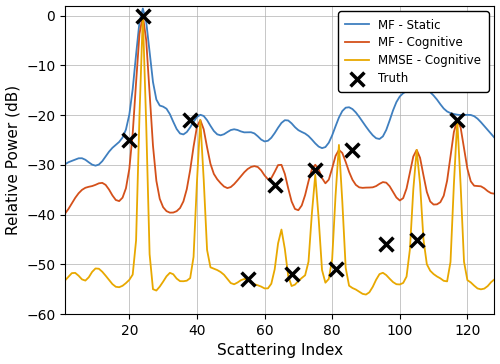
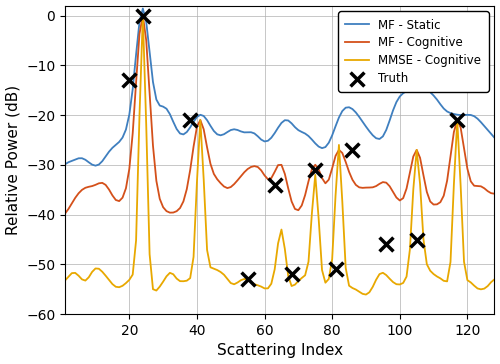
Truth/20: -25 -> -13
